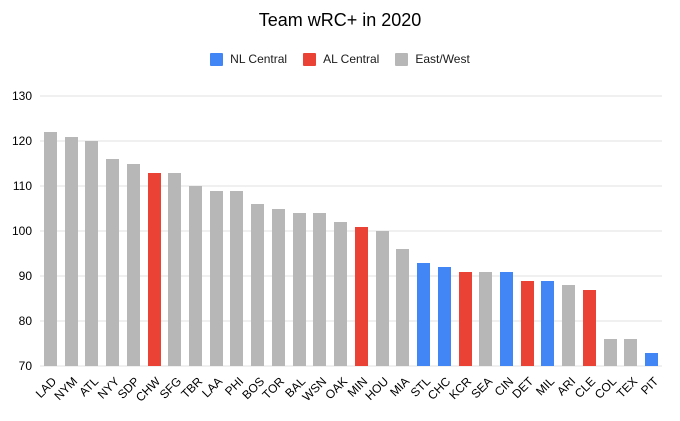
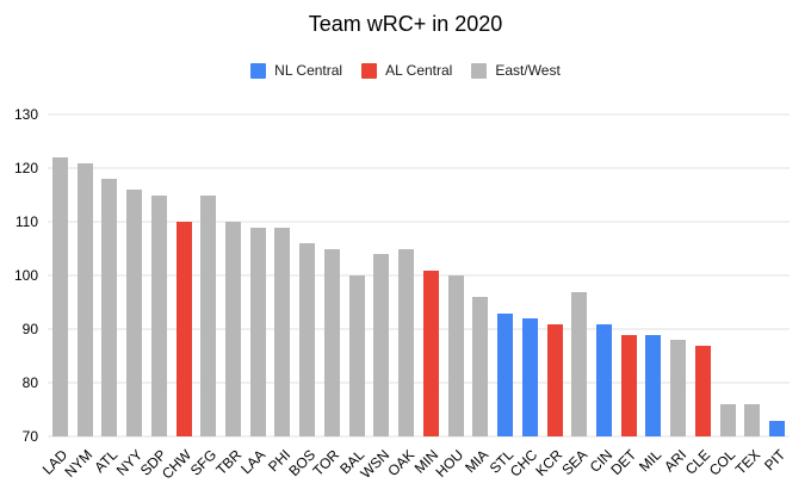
ATL: 120 -> 118
CHW: 113 -> 110
SFG: 113 -> 115
BAL: 104 -> 100
OAK: 102 -> 105
SEA: 91 -> 97
